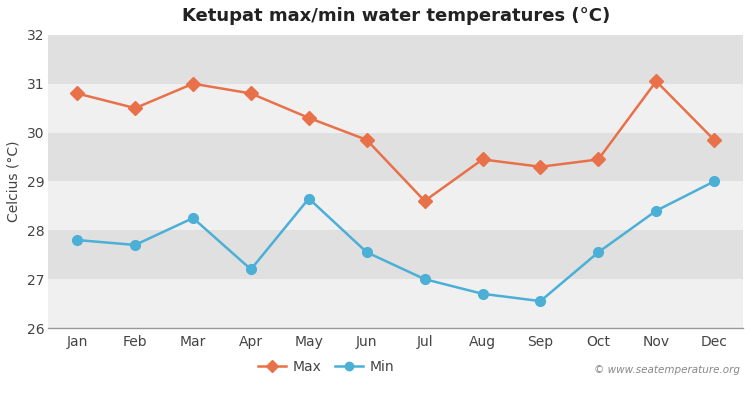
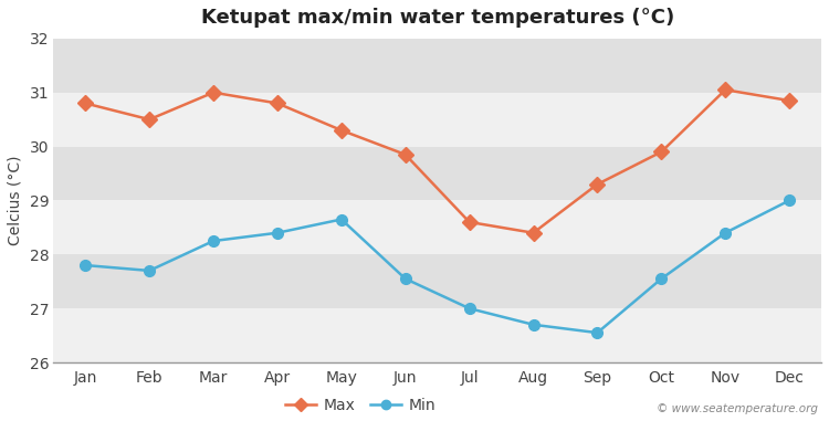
Min/Apr: 27.20 -> 28.40
Max/Aug: 29.45 -> 28.40
Max/Oct: 29.45 -> 29.90
Max/Dec: 29.85 -> 30.85
